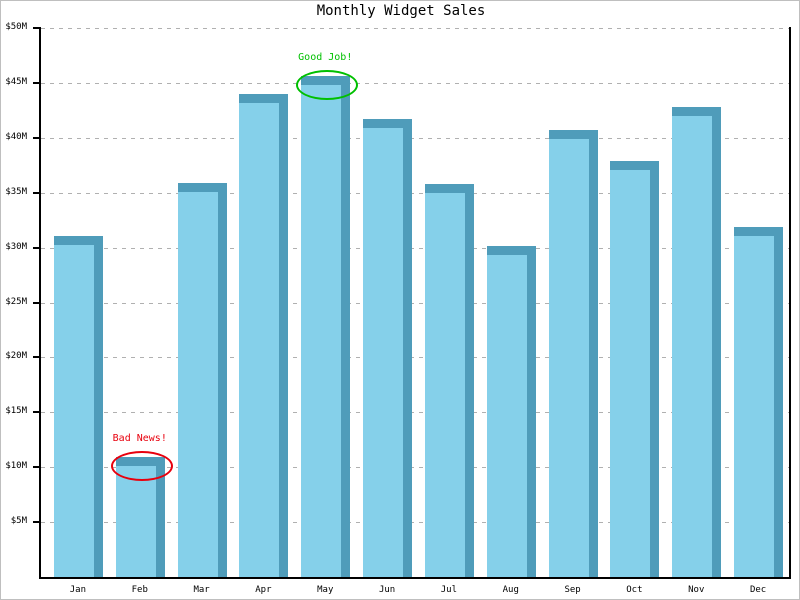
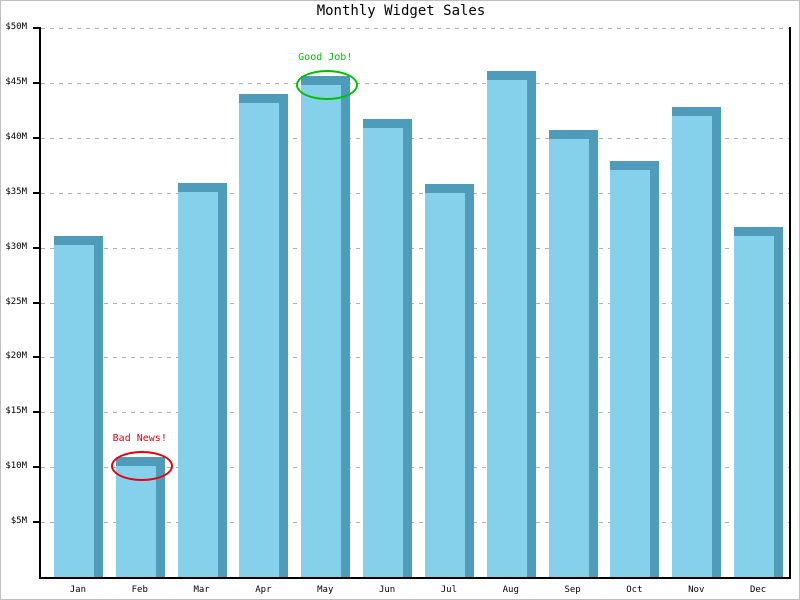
Aug: $29.3M -> $45.3M
